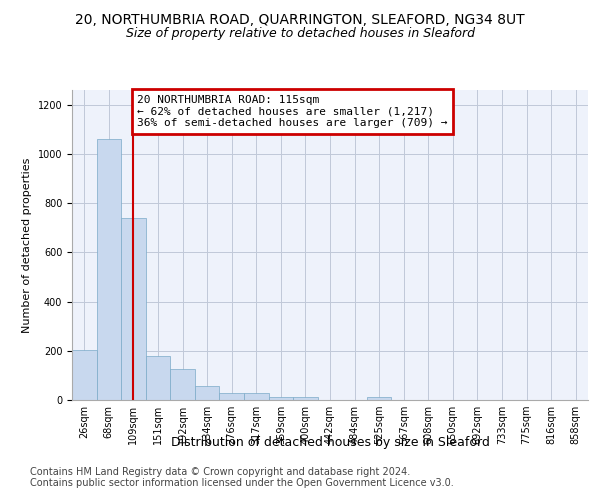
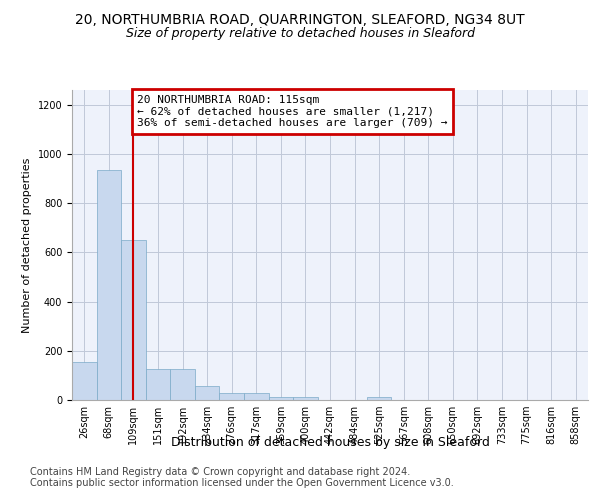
26sqm: 205 -> 155
68sqm: 1060 -> 935
109sqm: 740 -> 650
151sqm: 180 -> 128
